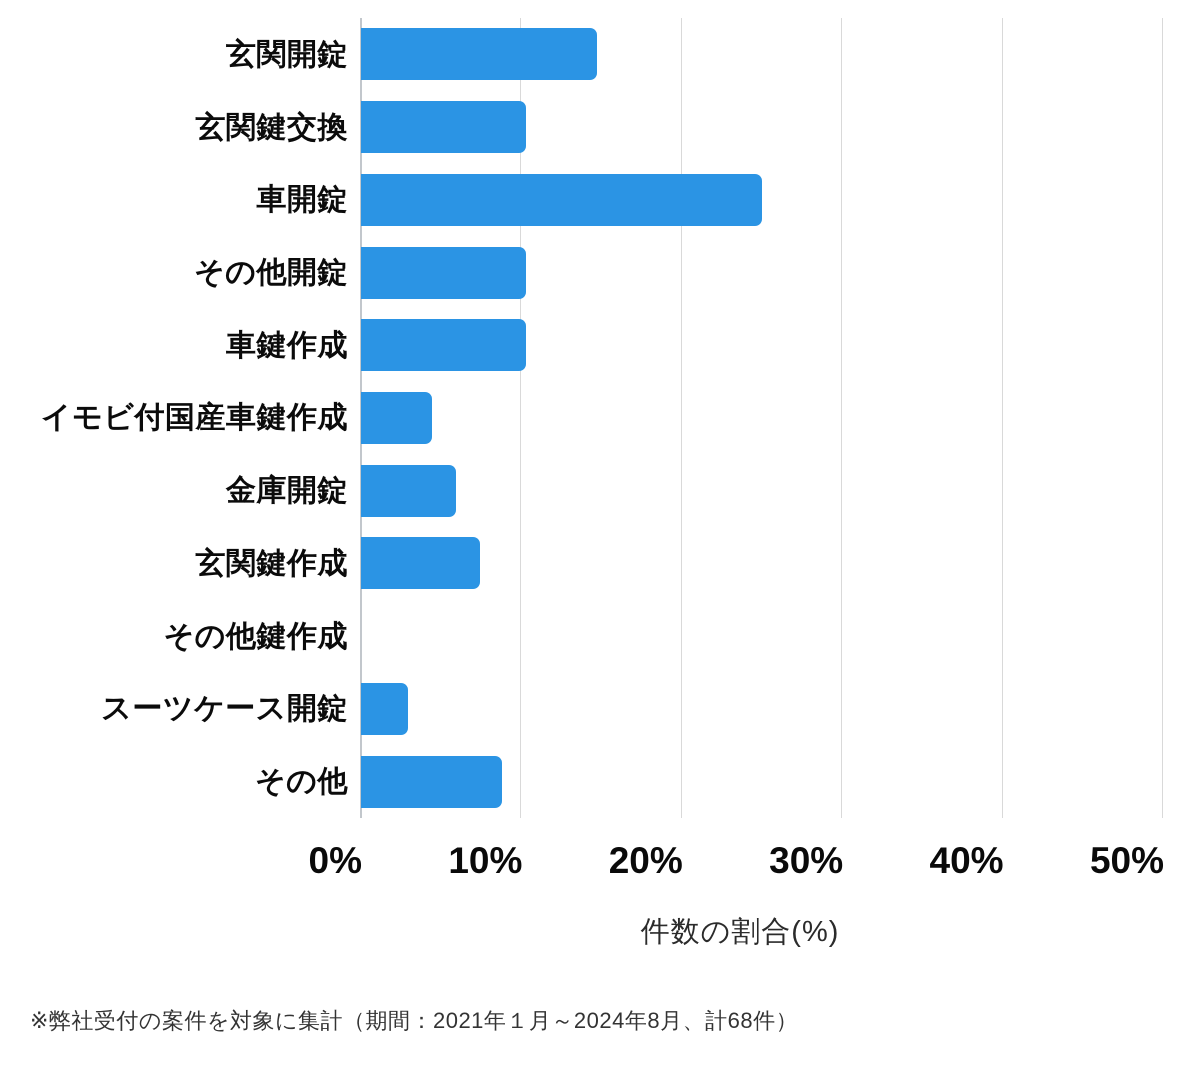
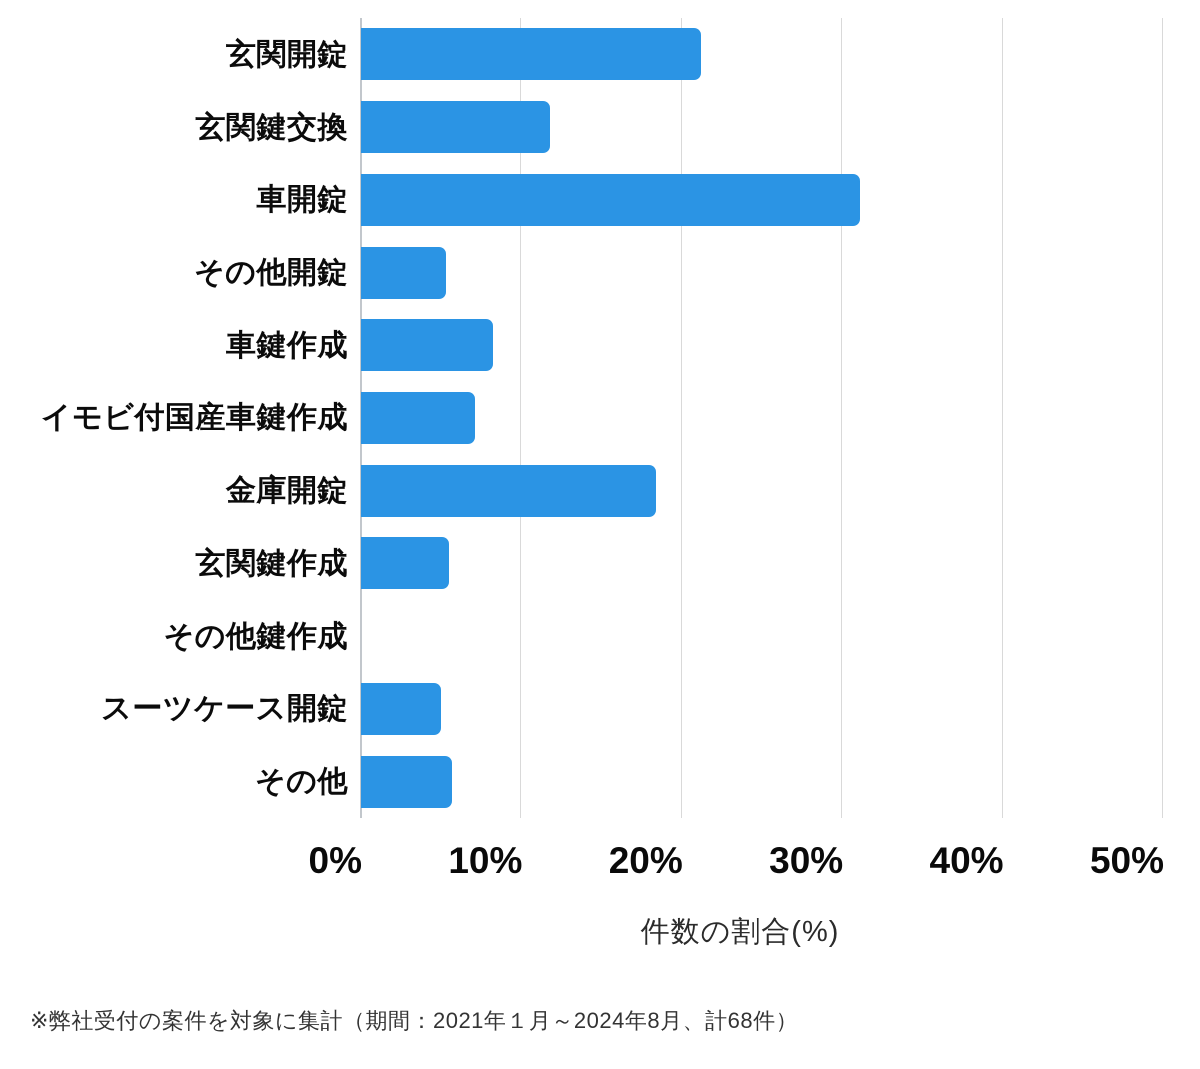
玄関開錠: 14.7% -> 21.2%
玄関鍵交換: 10.3% -> 11.8%
車開錠: 25.0% -> 31.1%
その他開錠: 10.3% -> 5.3%
車鍵作成: 10.3% -> 8.2%
イモビ付国産車鍵作成: 4.4% -> 7.1%
金庫開錠: 5.9% -> 18.4%
玄関鍵作成: 7.4% -> 5.5%
スーツケース開錠: 2.9% -> 5.0%
その他: 8.8% -> 5.7%
